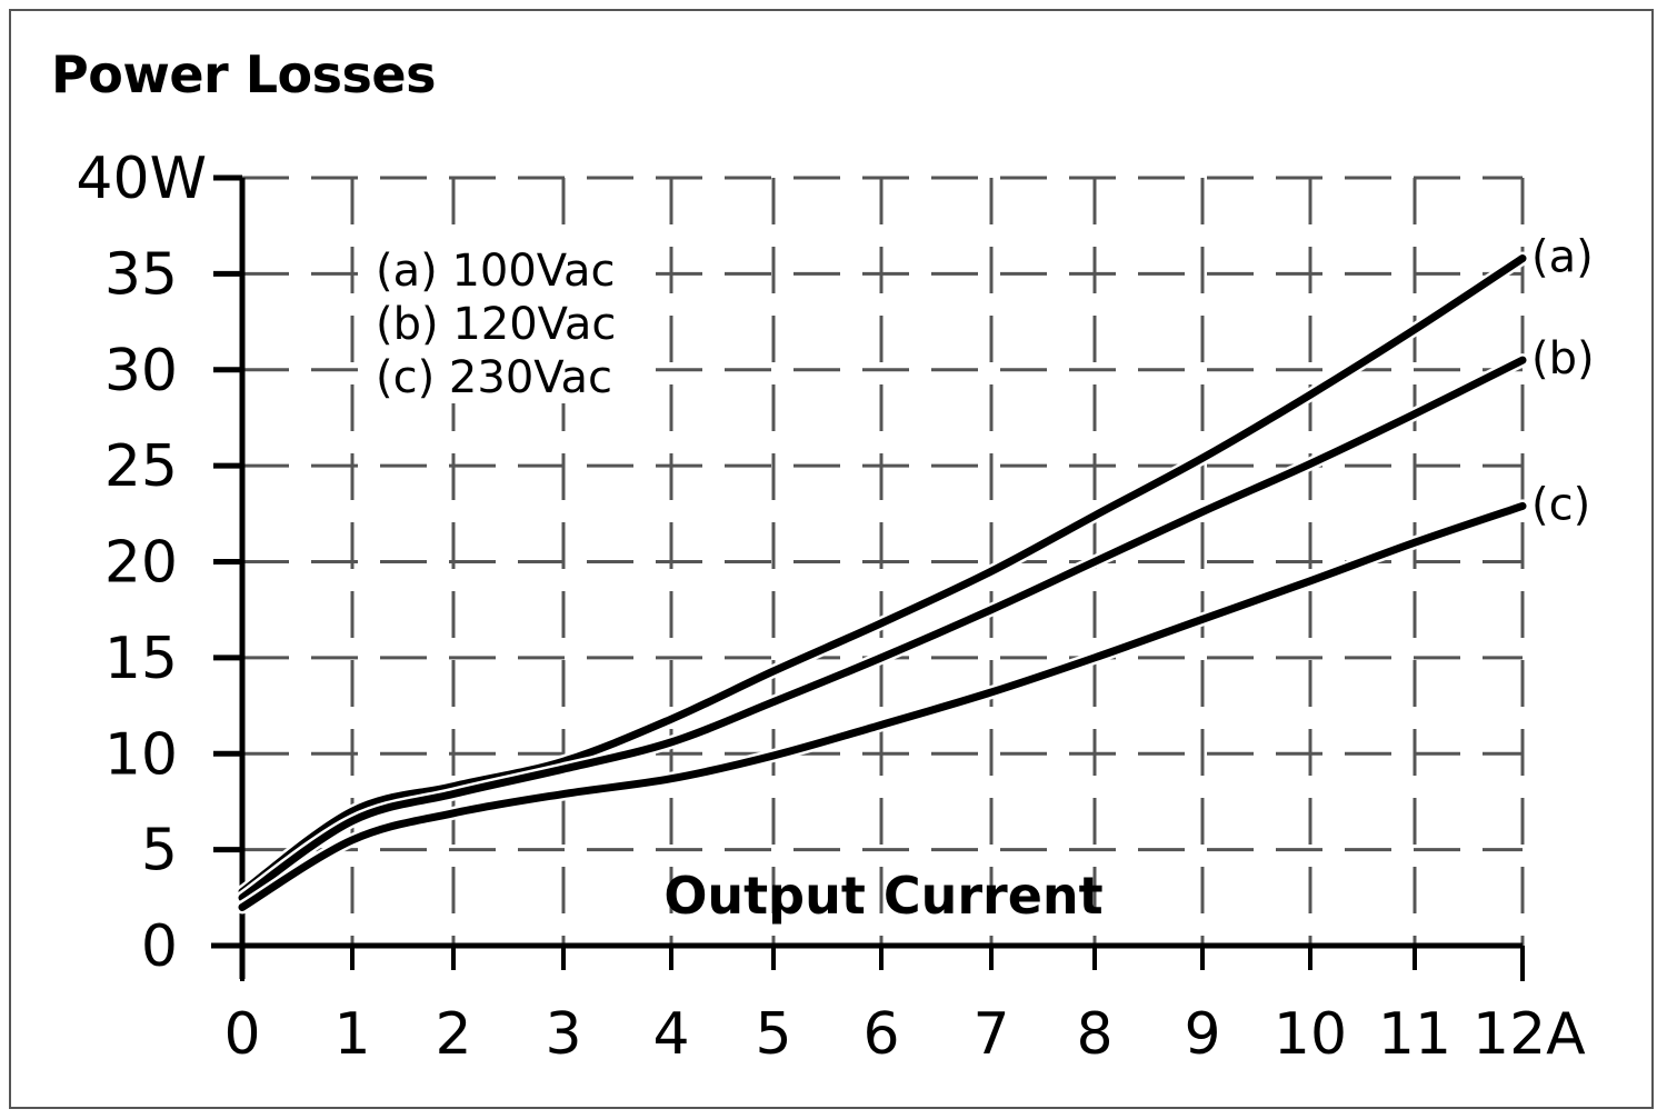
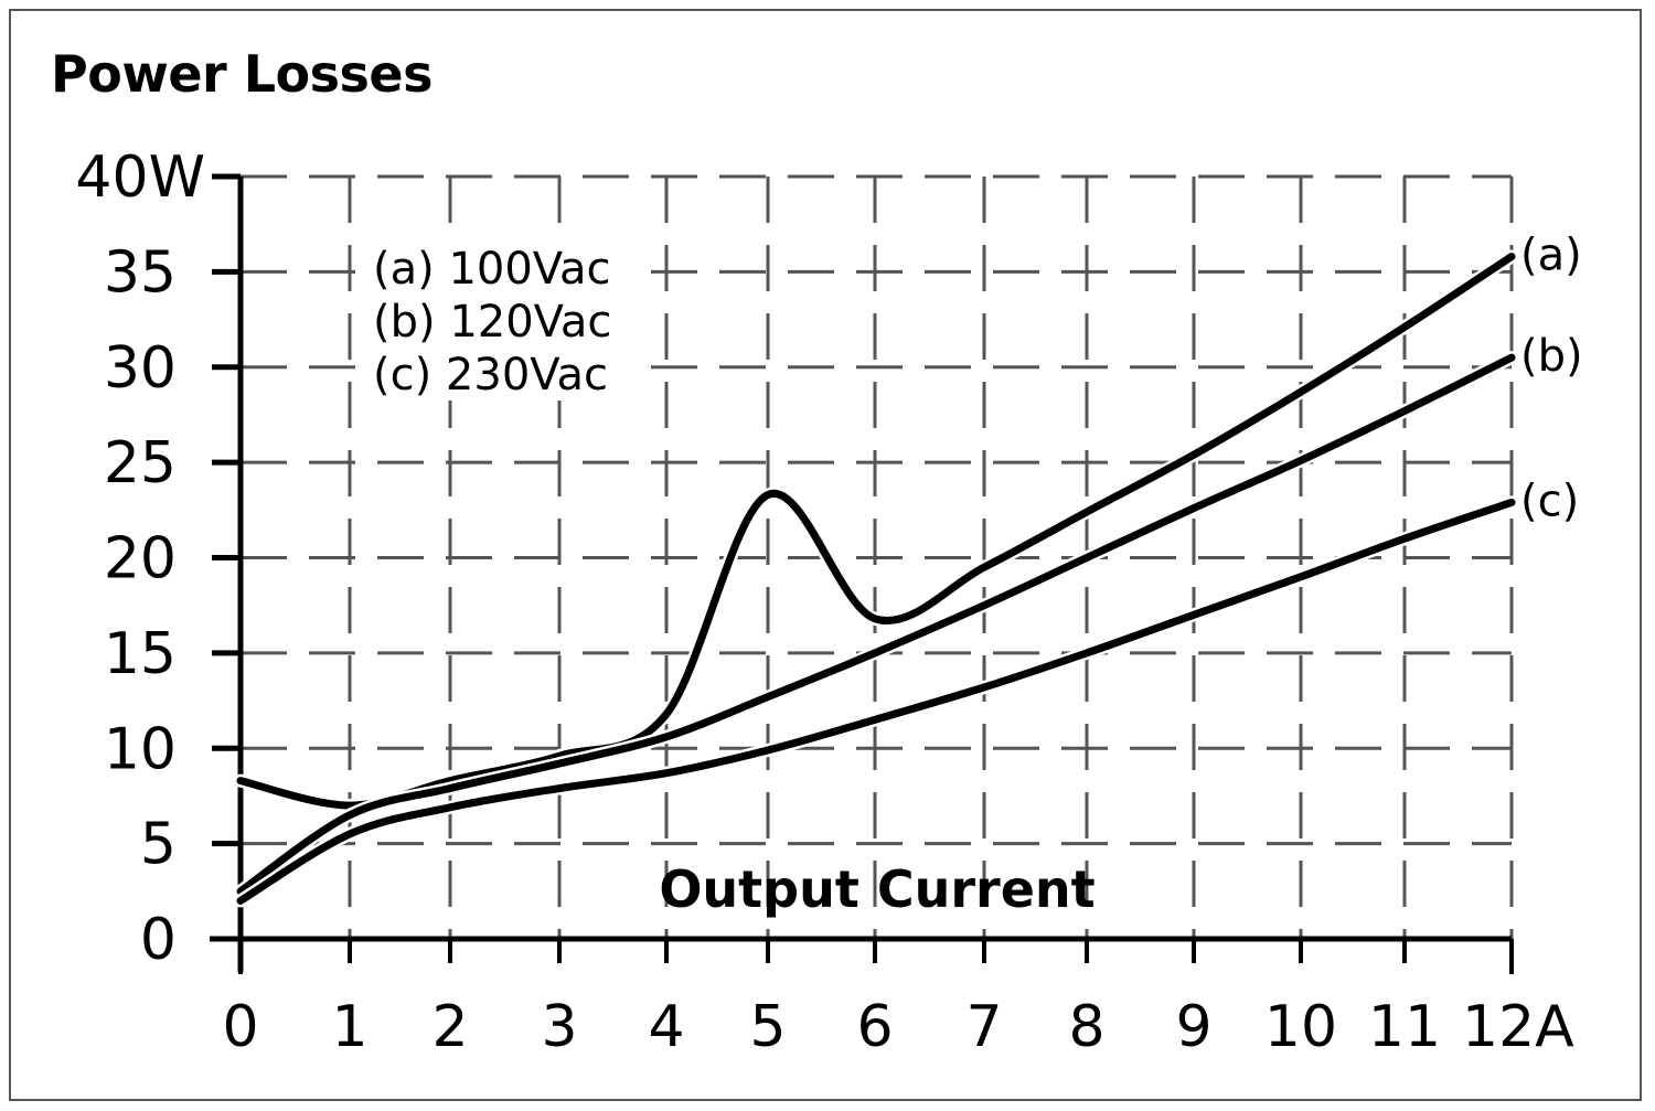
(a) 100Vac/0: 2.8 -> 8.3
(a) 100Vac/5: 14.3 -> 23.3
